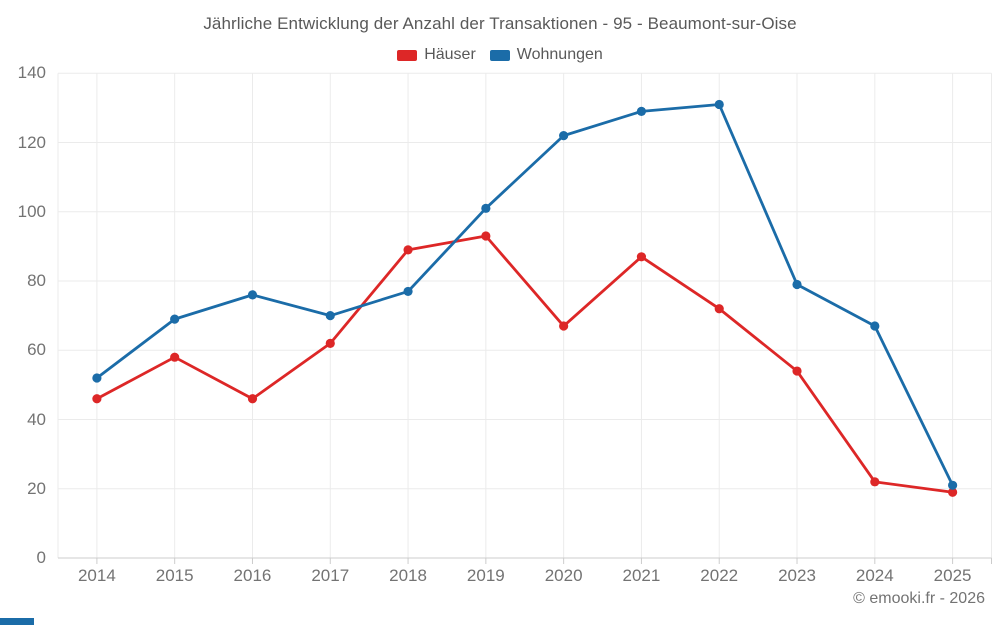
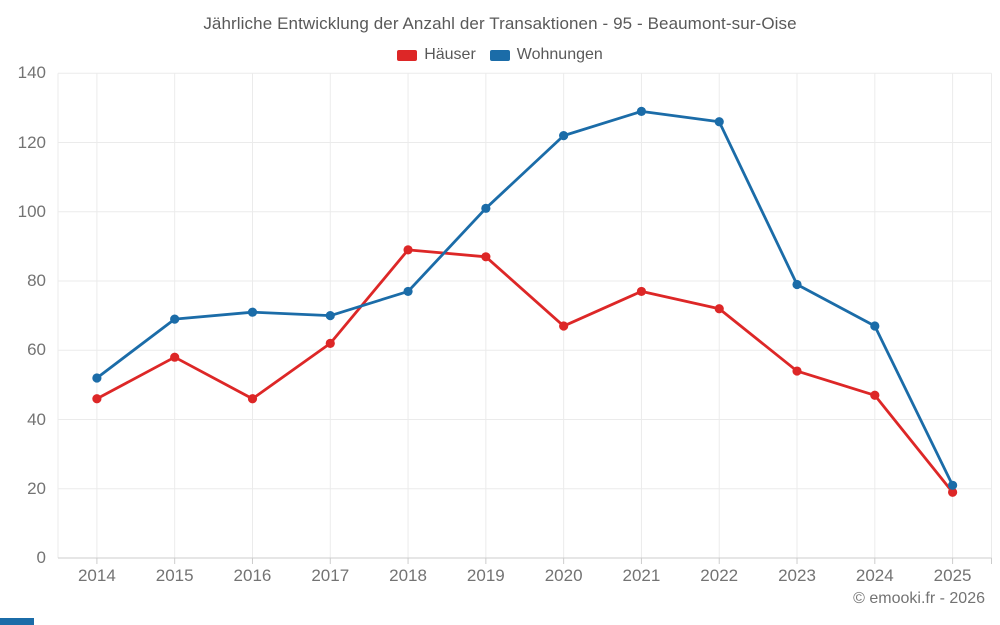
Wohnungen/2016: 76 -> 71
Häuser/2019: 93 -> 87
Häuser/2021: 87 -> 77
Wohnungen/2022: 131 -> 126
Häuser/2024: 22 -> 47
